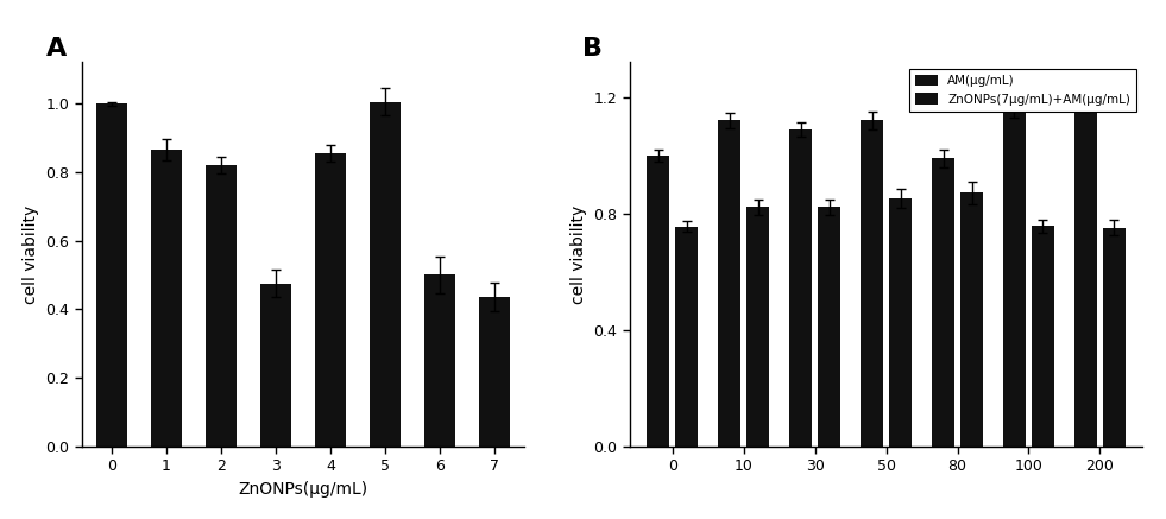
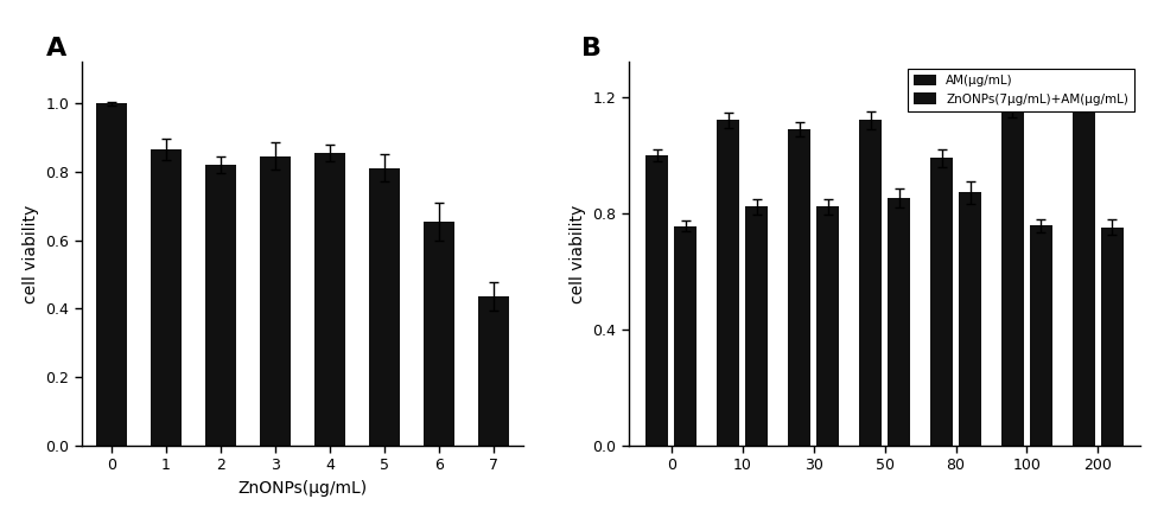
3: 0.475 -> 0.845
5: 1.005 -> 0.810
6: 0.500 -> 0.655
